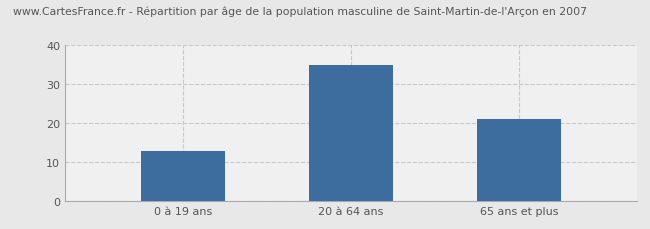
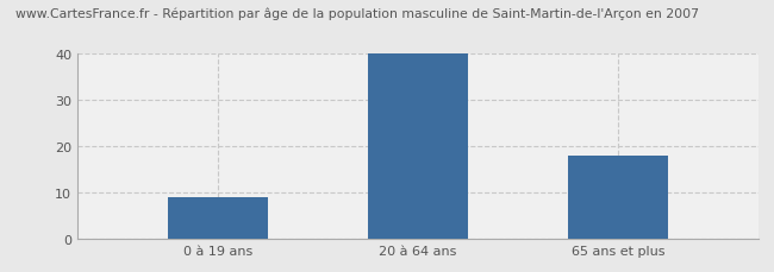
0 à 19 ans: 13 -> 9
20 à 64 ans: 35 -> 40
65 ans et plus: 21 -> 18
